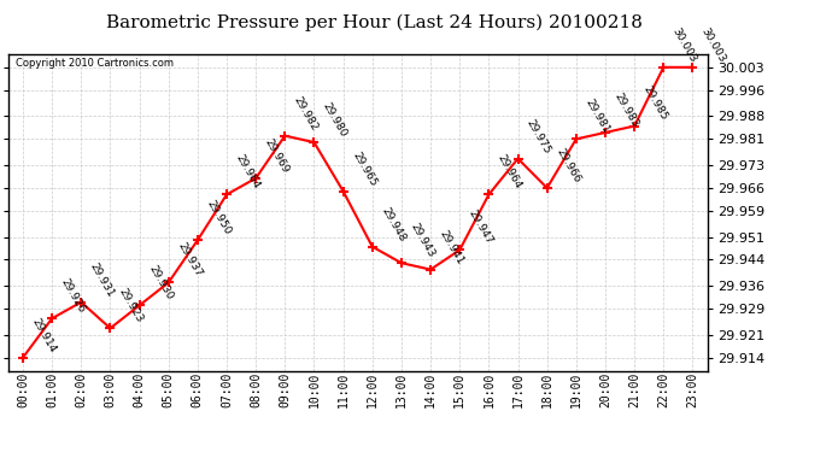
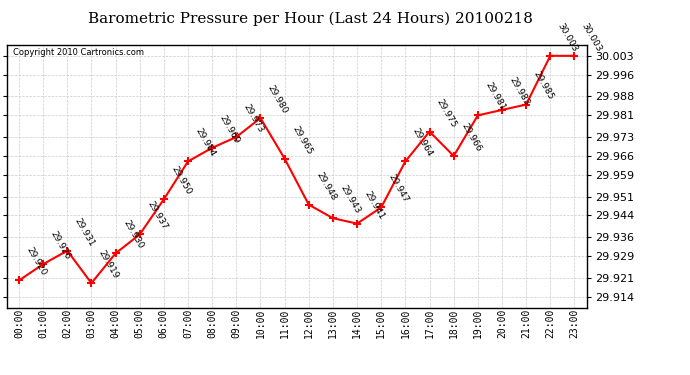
00:00: 29.914 -> 29.920
03:00: 29.923 -> 29.919
09:00: 29.982 -> 29.973
